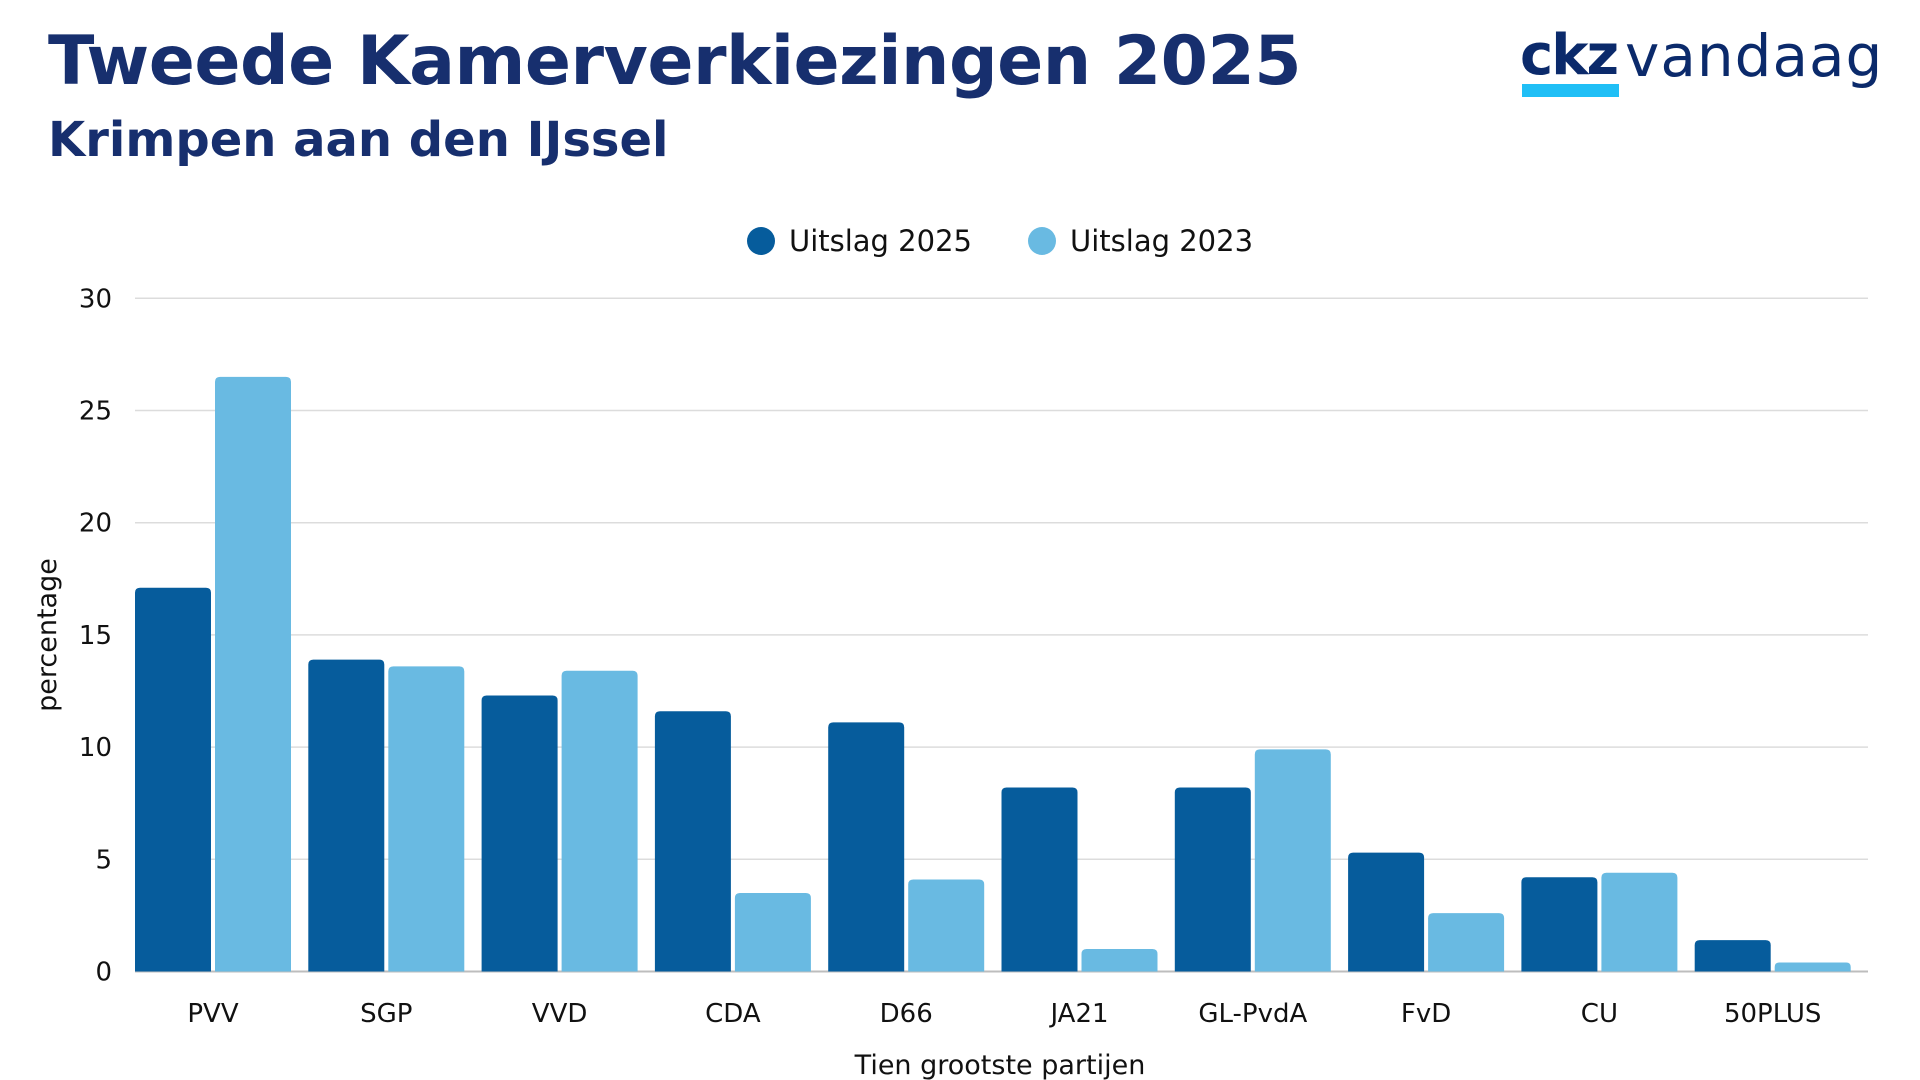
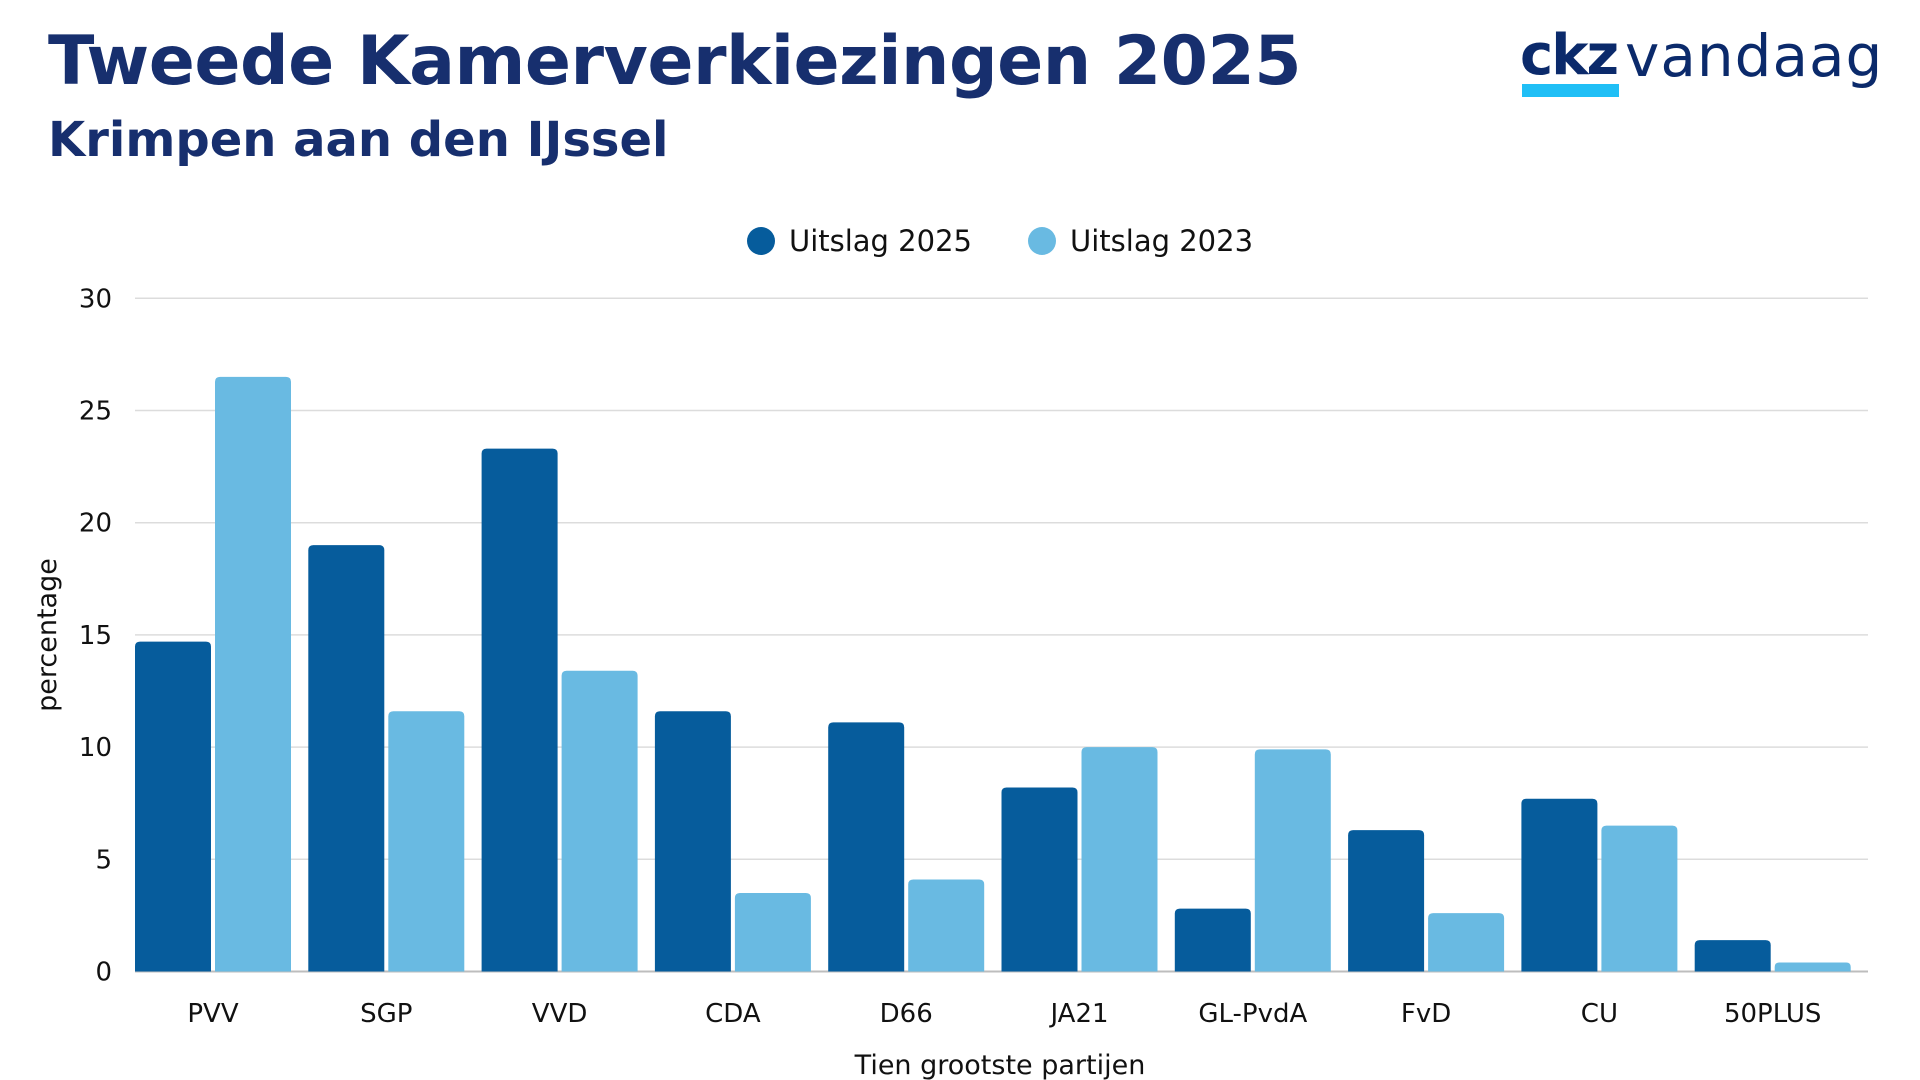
Uitslag 2025/PVV: 17.1 -> 14.7
Uitslag 2025/SGP: 13.9 -> 19.0
Uitslag 2023/SGP: 13.6 -> 11.6
Uitslag 2025/VVD: 12.3 -> 23.3
Uitslag 2023/JA21: 1.0 -> 10.0
Uitslag 2025/GL-PvdA: 8.2 -> 2.8
Uitslag 2025/FvD: 5.3 -> 6.3
Uitslag 2025/CU: 4.2 -> 7.7
Uitslag 2023/CU: 4.4 -> 6.5
